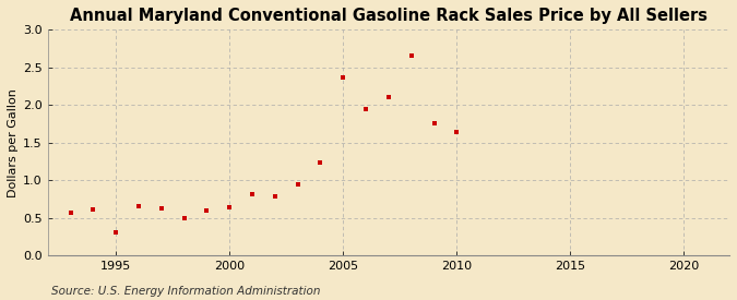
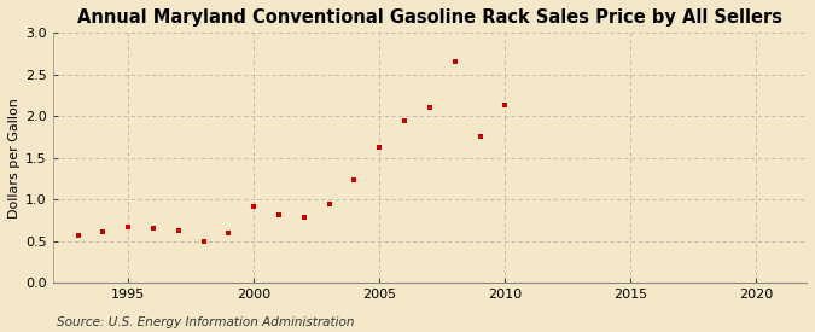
1995: 0.30 -> 0.66
2000: 0.64 -> 0.91
2005: 2.36 -> 1.63
2010: 1.64 -> 2.13
